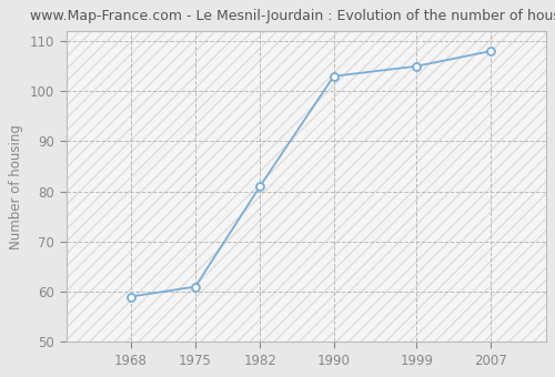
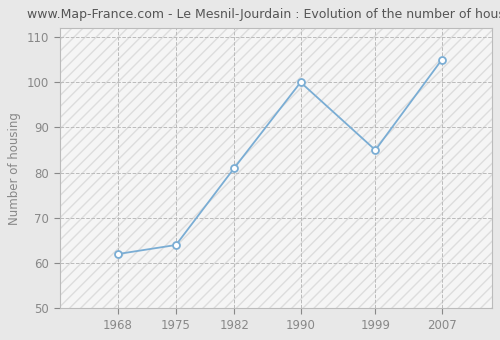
1968: 59 -> 62
1975: 61 -> 64
1990: 103 -> 100
1999: 105 -> 85
2007: 108 -> 105
